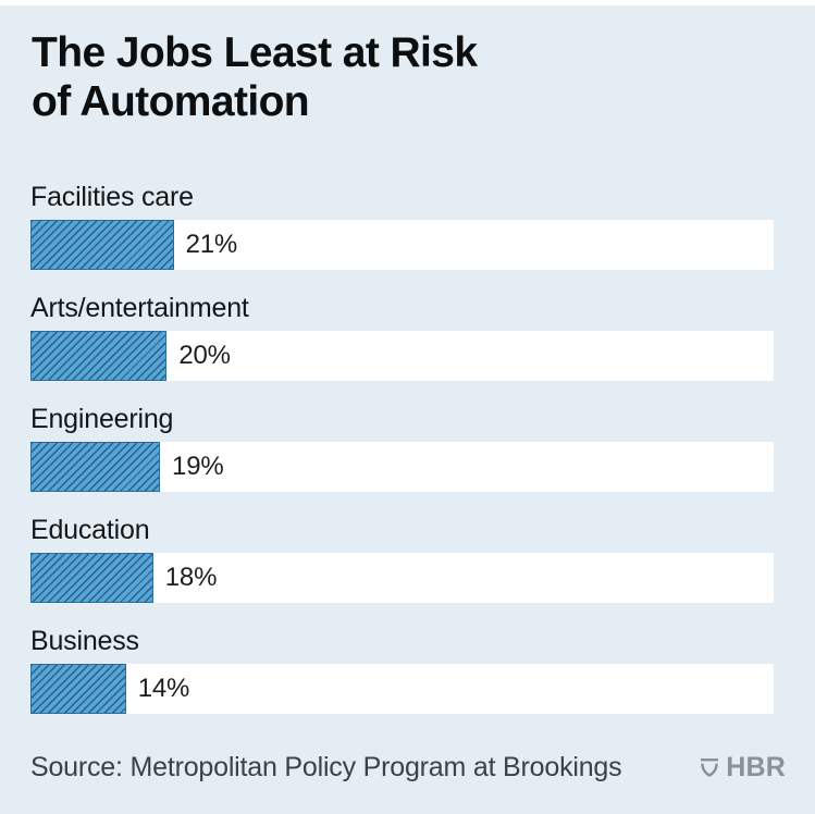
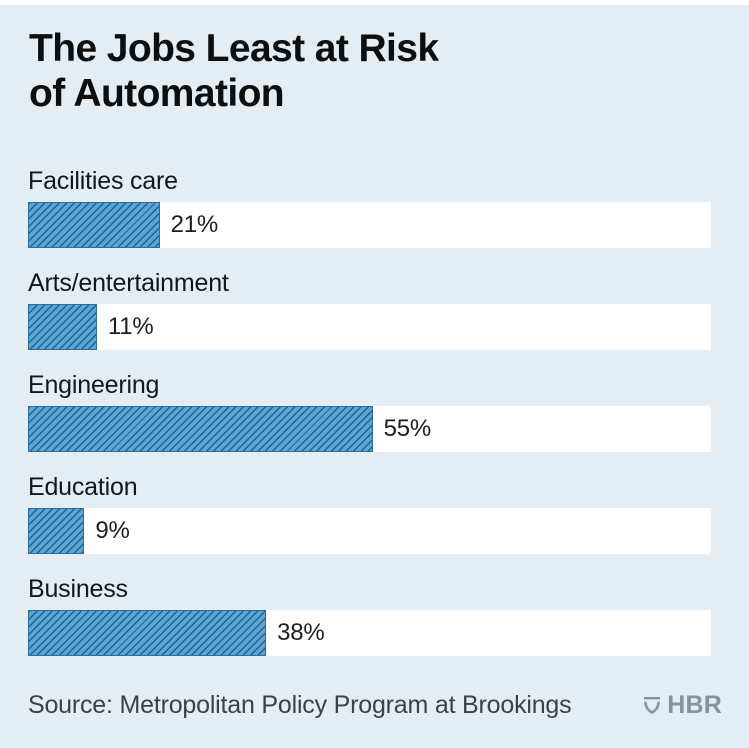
Arts/entertainment: 20% -> 11%
Engineering: 19% -> 55%
Education: 18% -> 9%
Business: 14% -> 38%
